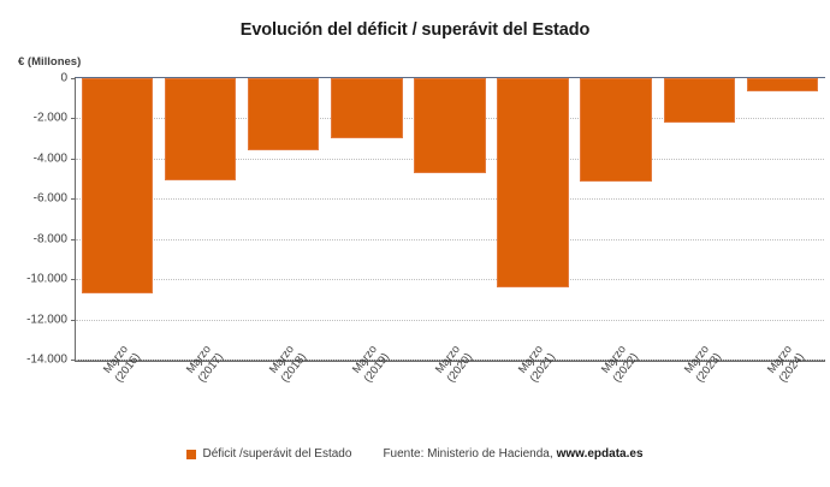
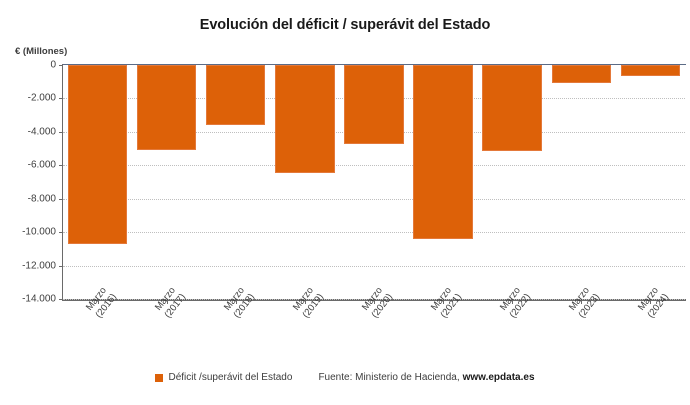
Marzo (2019): -3000 -> -6400
Marzo (2023): -2200 -> -1000
